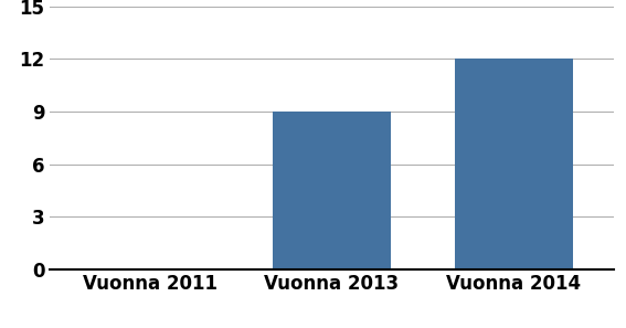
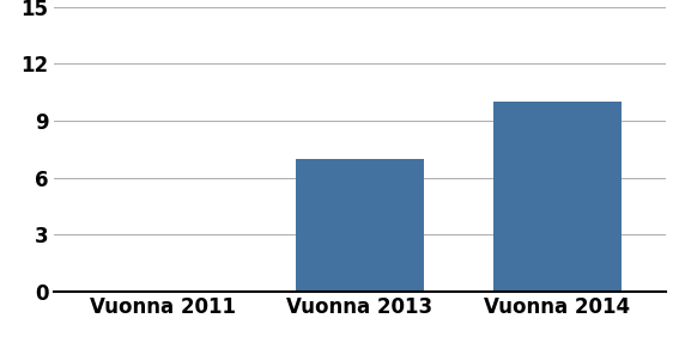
Vuonna 2013: 9 -> 7
Vuonna 2014: 12 -> 10
